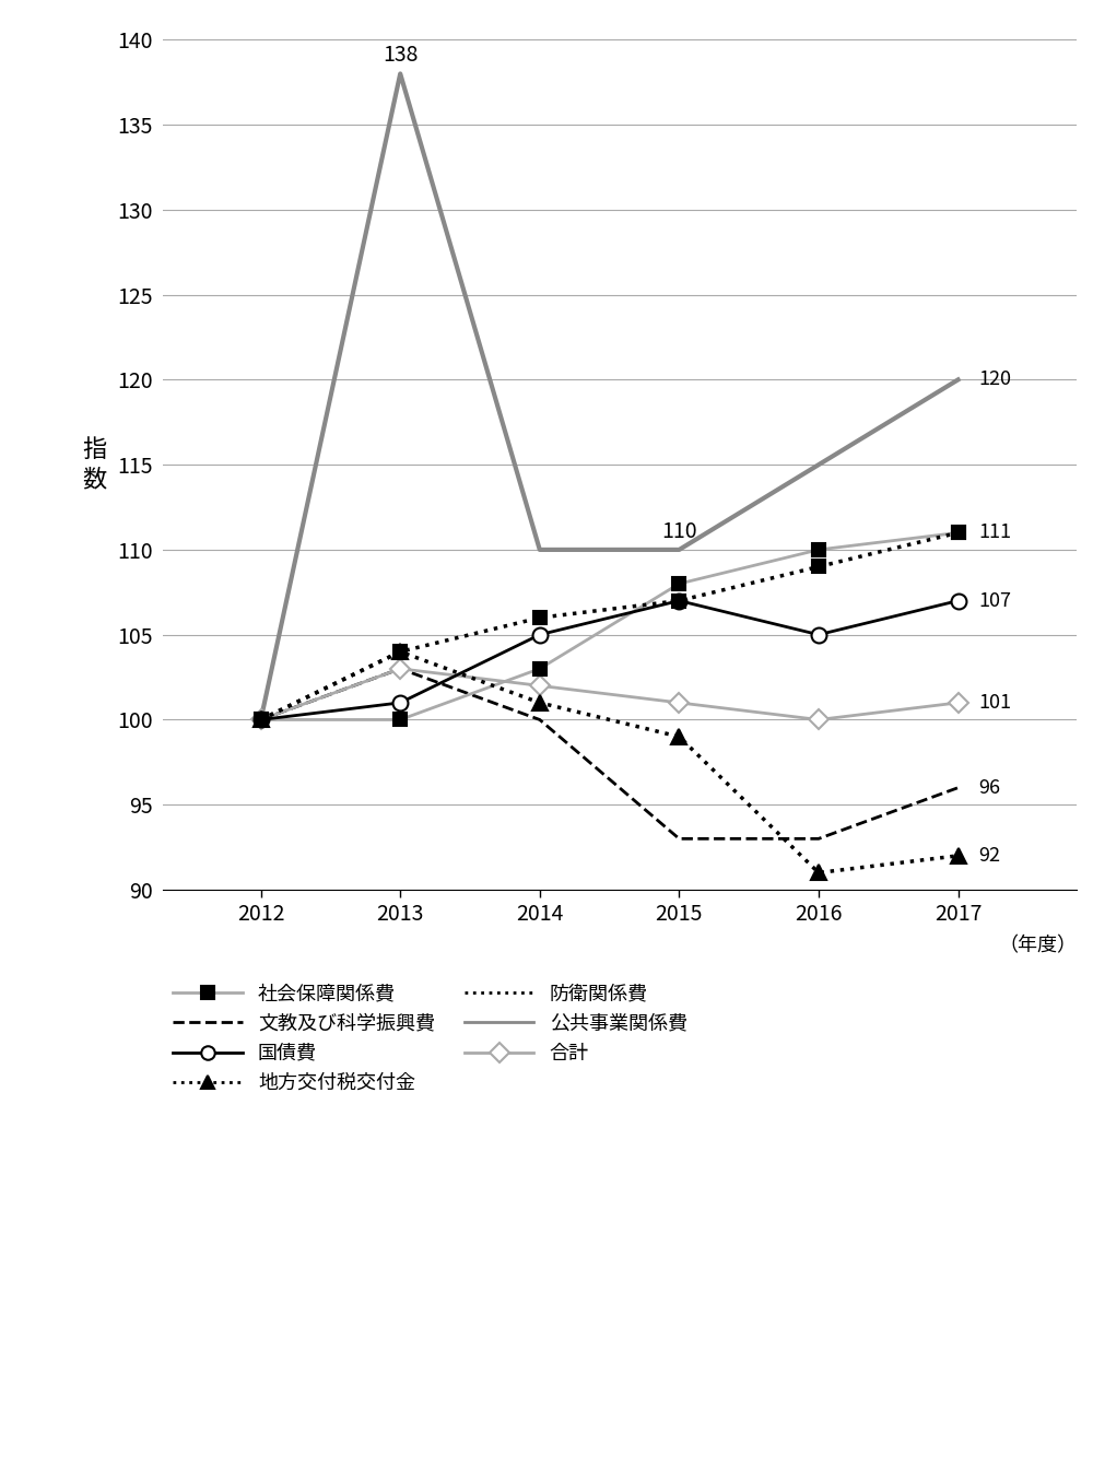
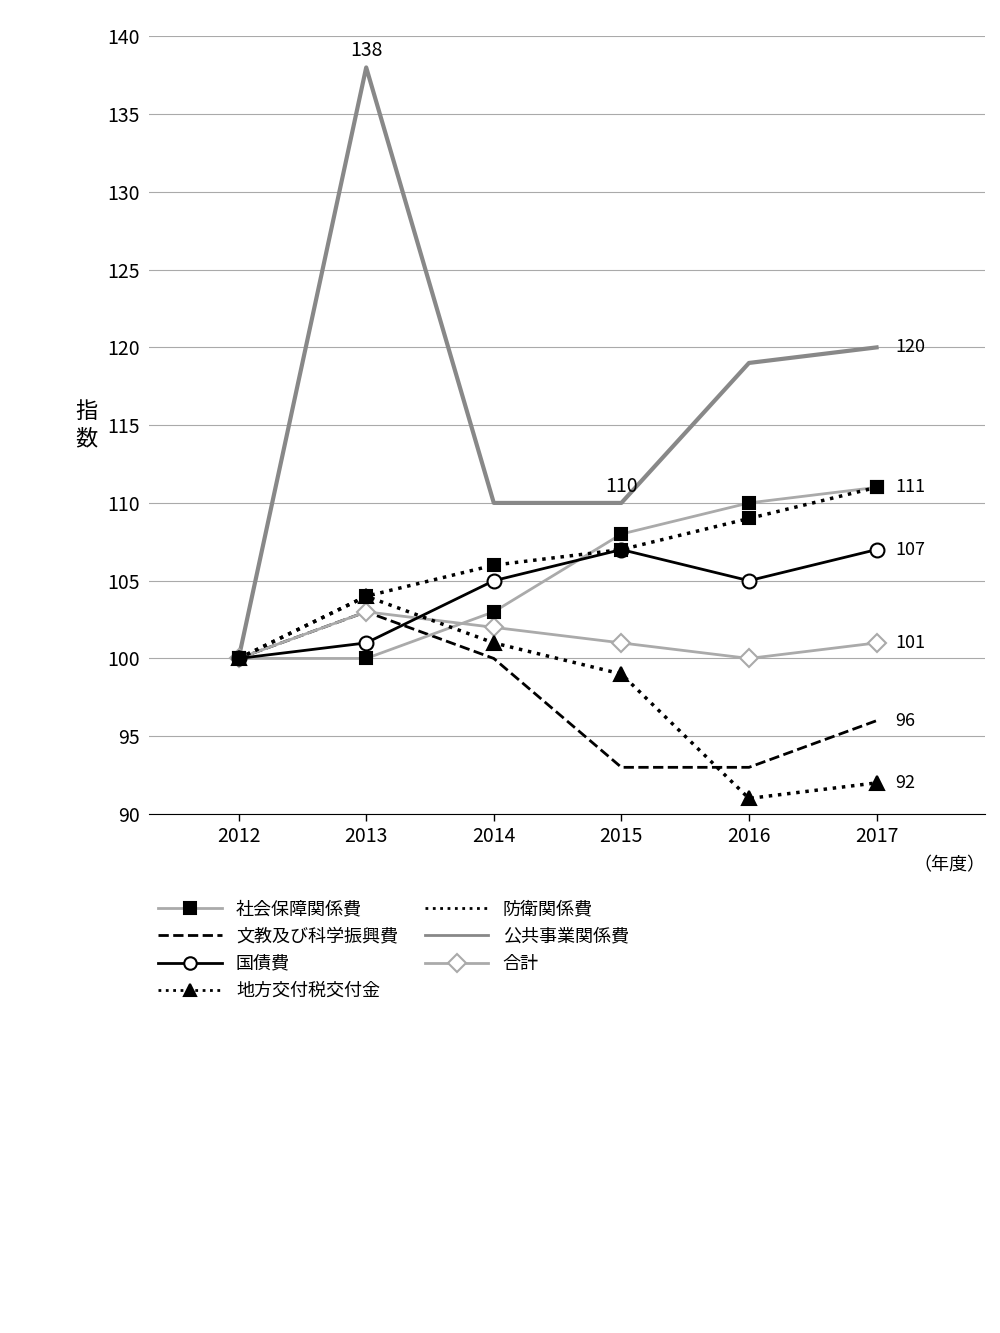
公共事業関係費/2016: 115 -> 119
